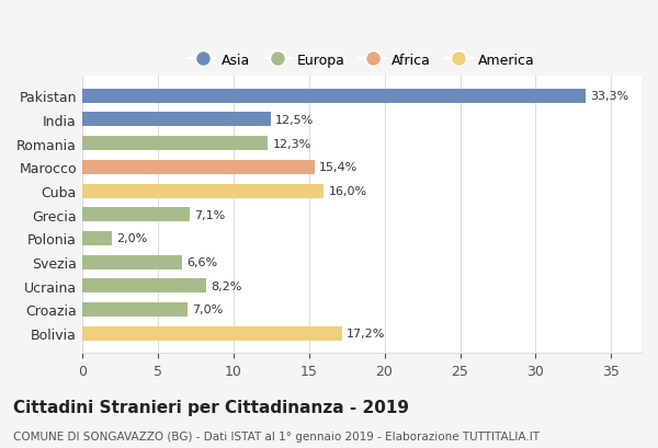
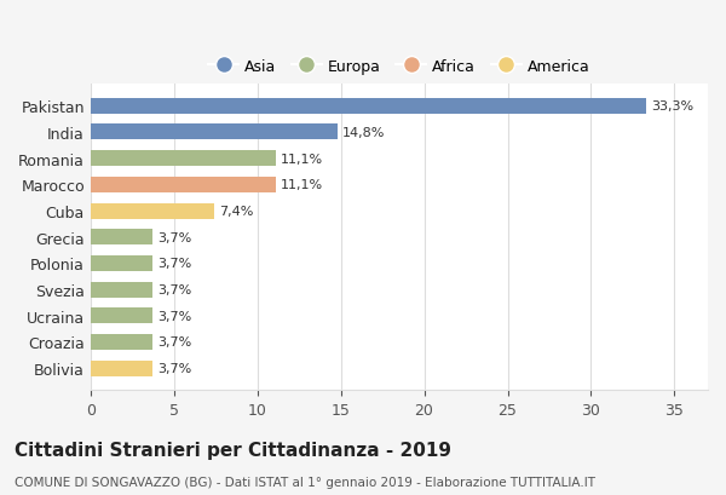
India: 12,5% -> 14,8%
Romania: 12,3% -> 11,1%
Marocco: 15,4% -> 11,1%
Cuba: 16,0% -> 7,4%
Grecia: 7,1% -> 3,7%
Polonia: 2,0% -> 3,7%
Svezia: 6,6% -> 3,7%
Ucraina: 8,2% -> 3,7%
Croazia: 7,0% -> 3,7%
Bolivia: 17,2% -> 3,7%
